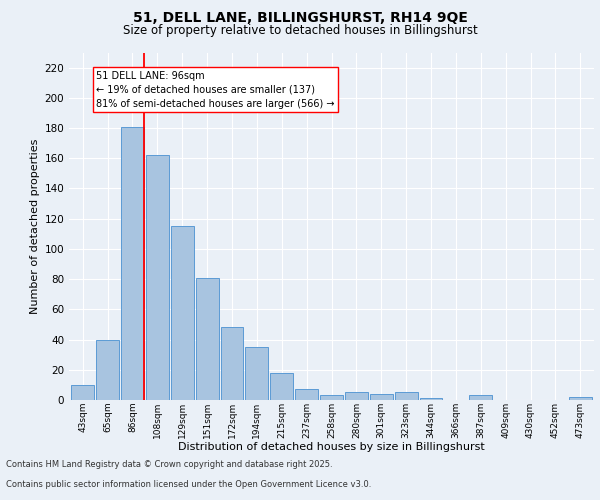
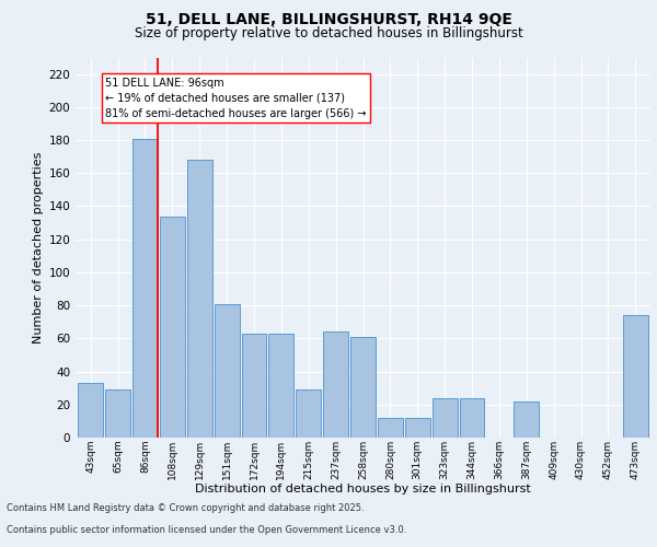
43sqm: 10 -> 33
65sqm: 40 -> 29
108sqm: 162 -> 134
129sqm: 115 -> 168
172sqm: 48 -> 63
194sqm: 35 -> 63
215sqm: 18 -> 29
237sqm: 7 -> 64
258sqm: 3 -> 61
280sqm: 5 -> 12
301sqm: 4 -> 12
323sqm: 5 -> 24
344sqm: 1 -> 24
387sqm: 3 -> 22
473sqm: 2 -> 74
